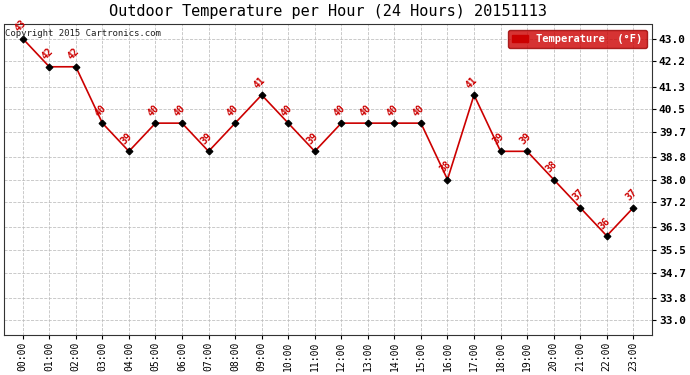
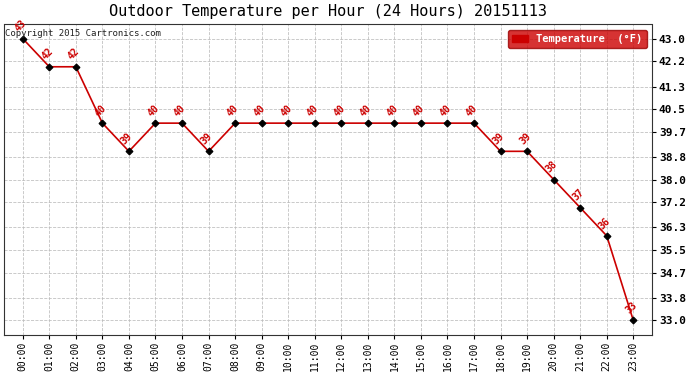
09:00: 41 -> 40
11:00: 39 -> 40
16:00: 38 -> 40
17:00: 41 -> 40
23:00: 37 -> 33
